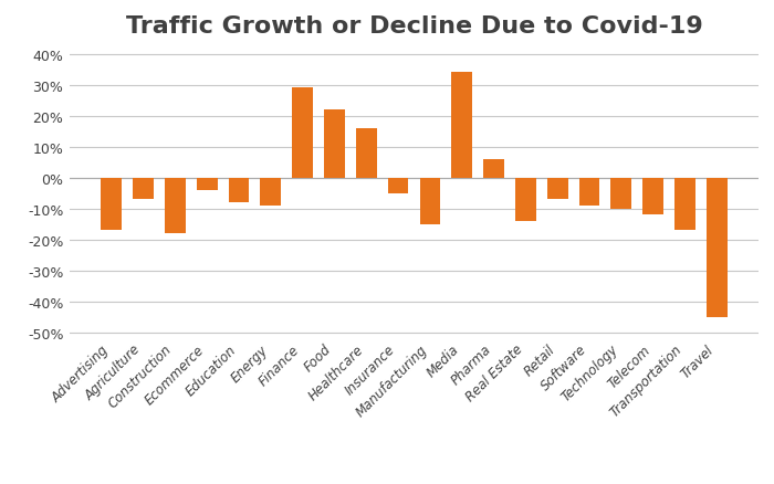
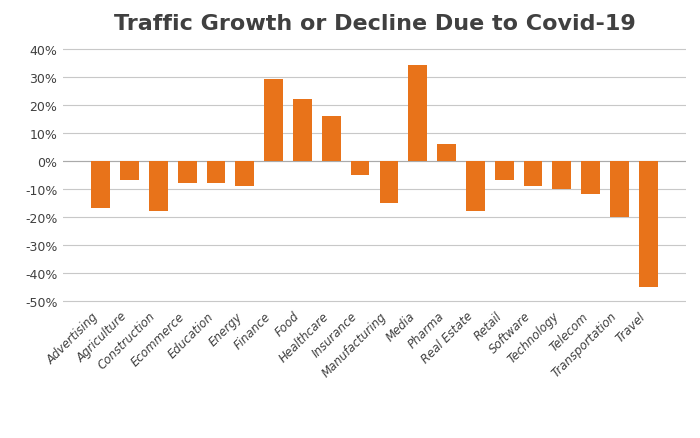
Ecommerce: -4% -> -8%
Real Estate: -14% -> -18%
Transportation: -17% -> -20%
